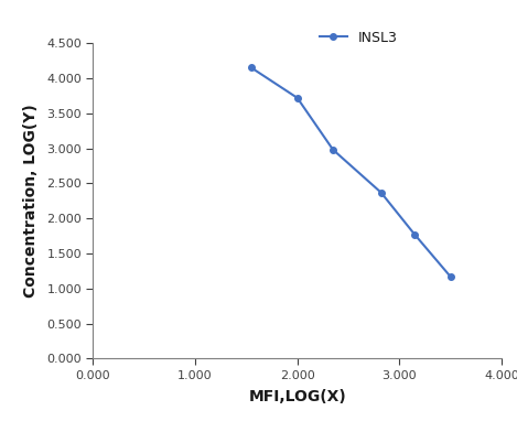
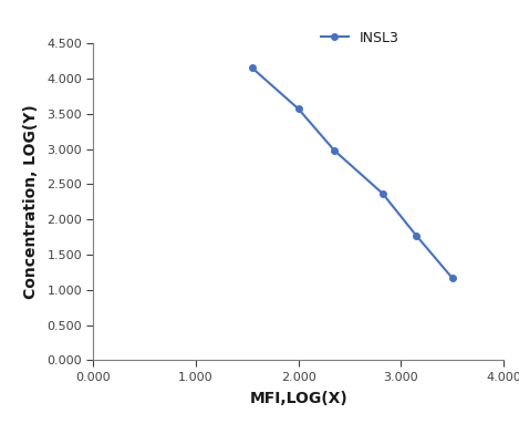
2.000: 3.72 -> 3.57
